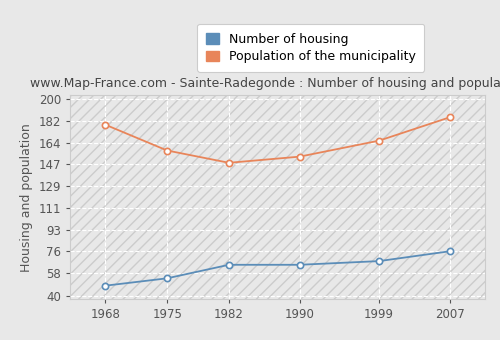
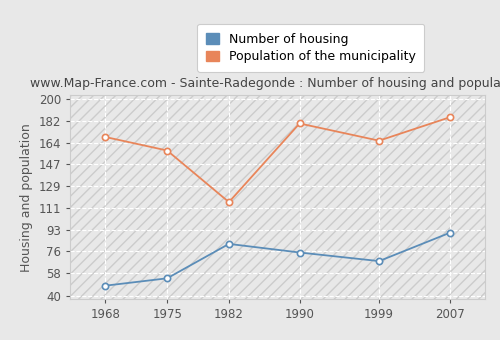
Population of the municipality/1968: 179 -> 169
Number of housing/1982: 65 -> 82
Population of the municipality/1982: 148 -> 116
Number of housing/1990: 65 -> 75
Population of the municipality/1990: 153 -> 180
Number of housing/2007: 76 -> 91
